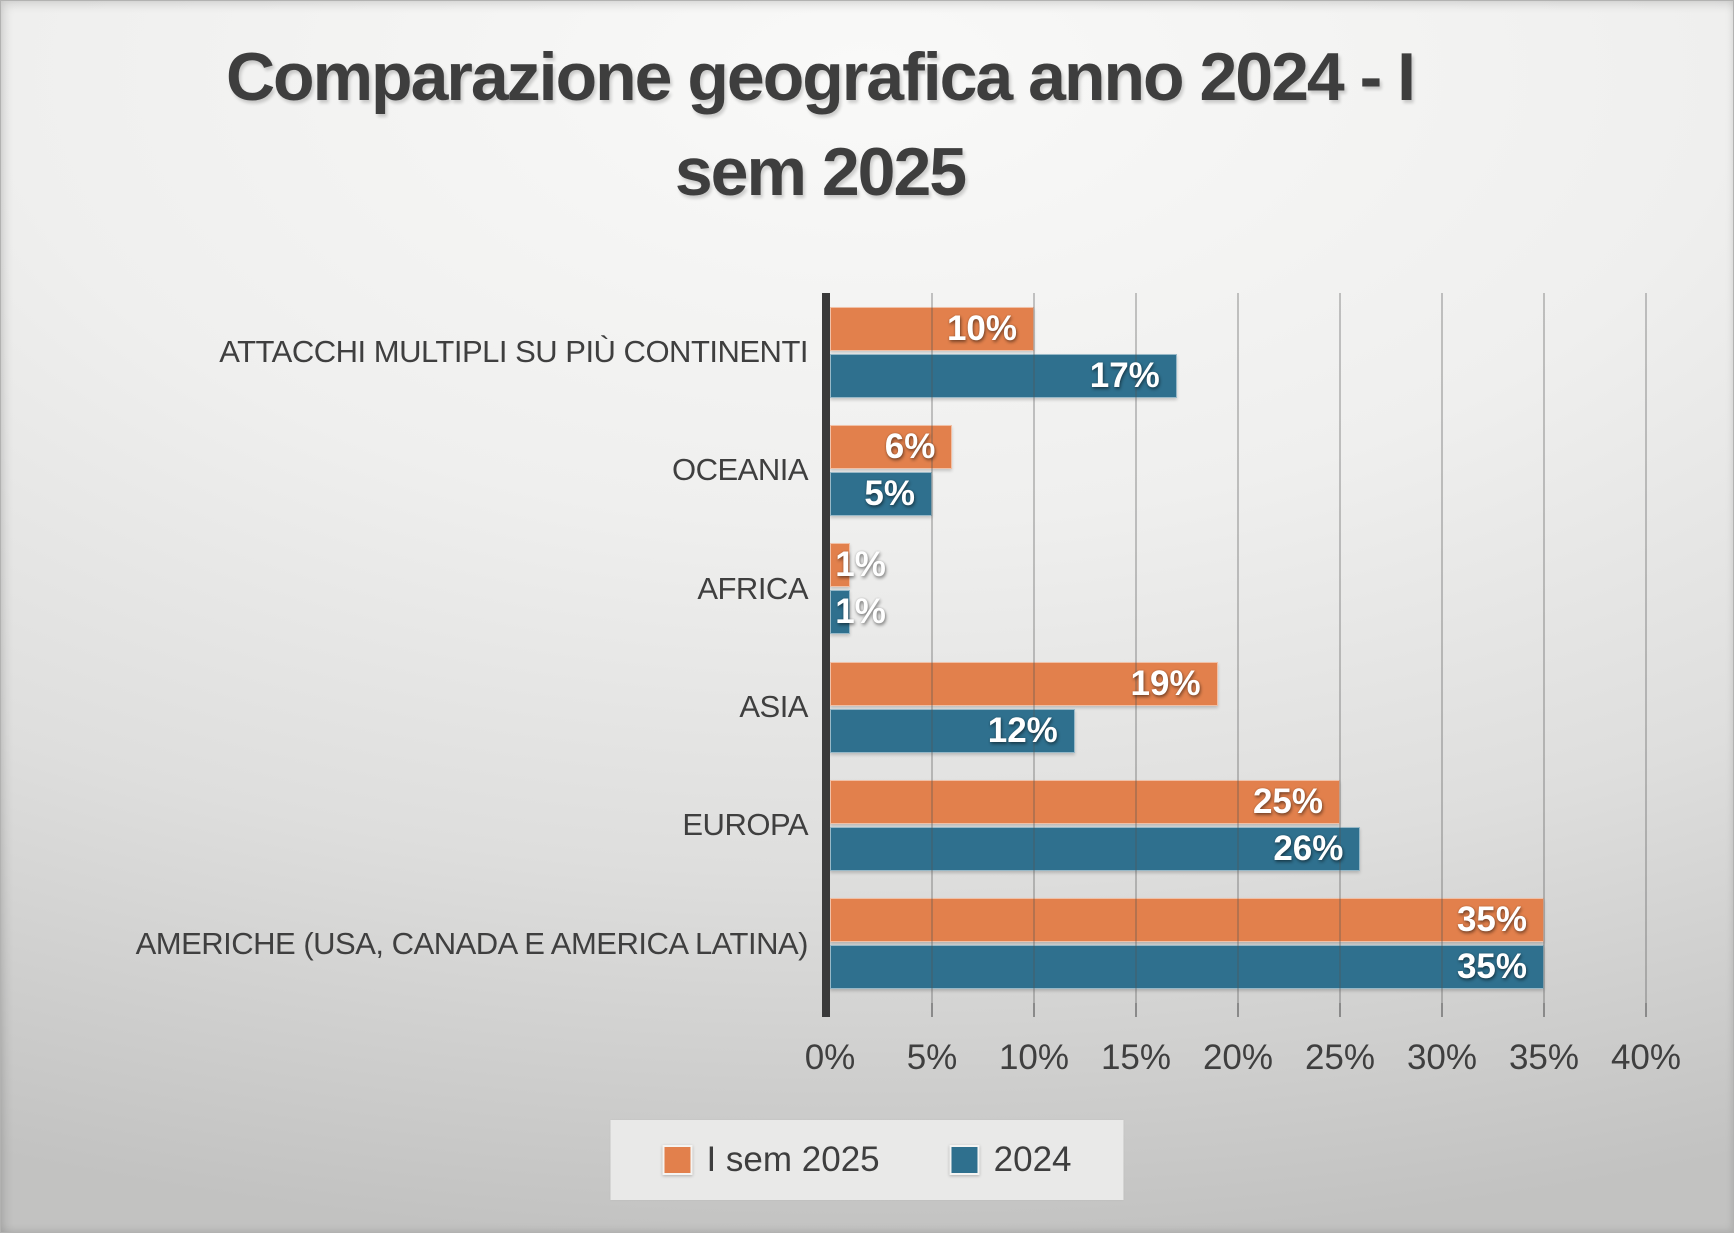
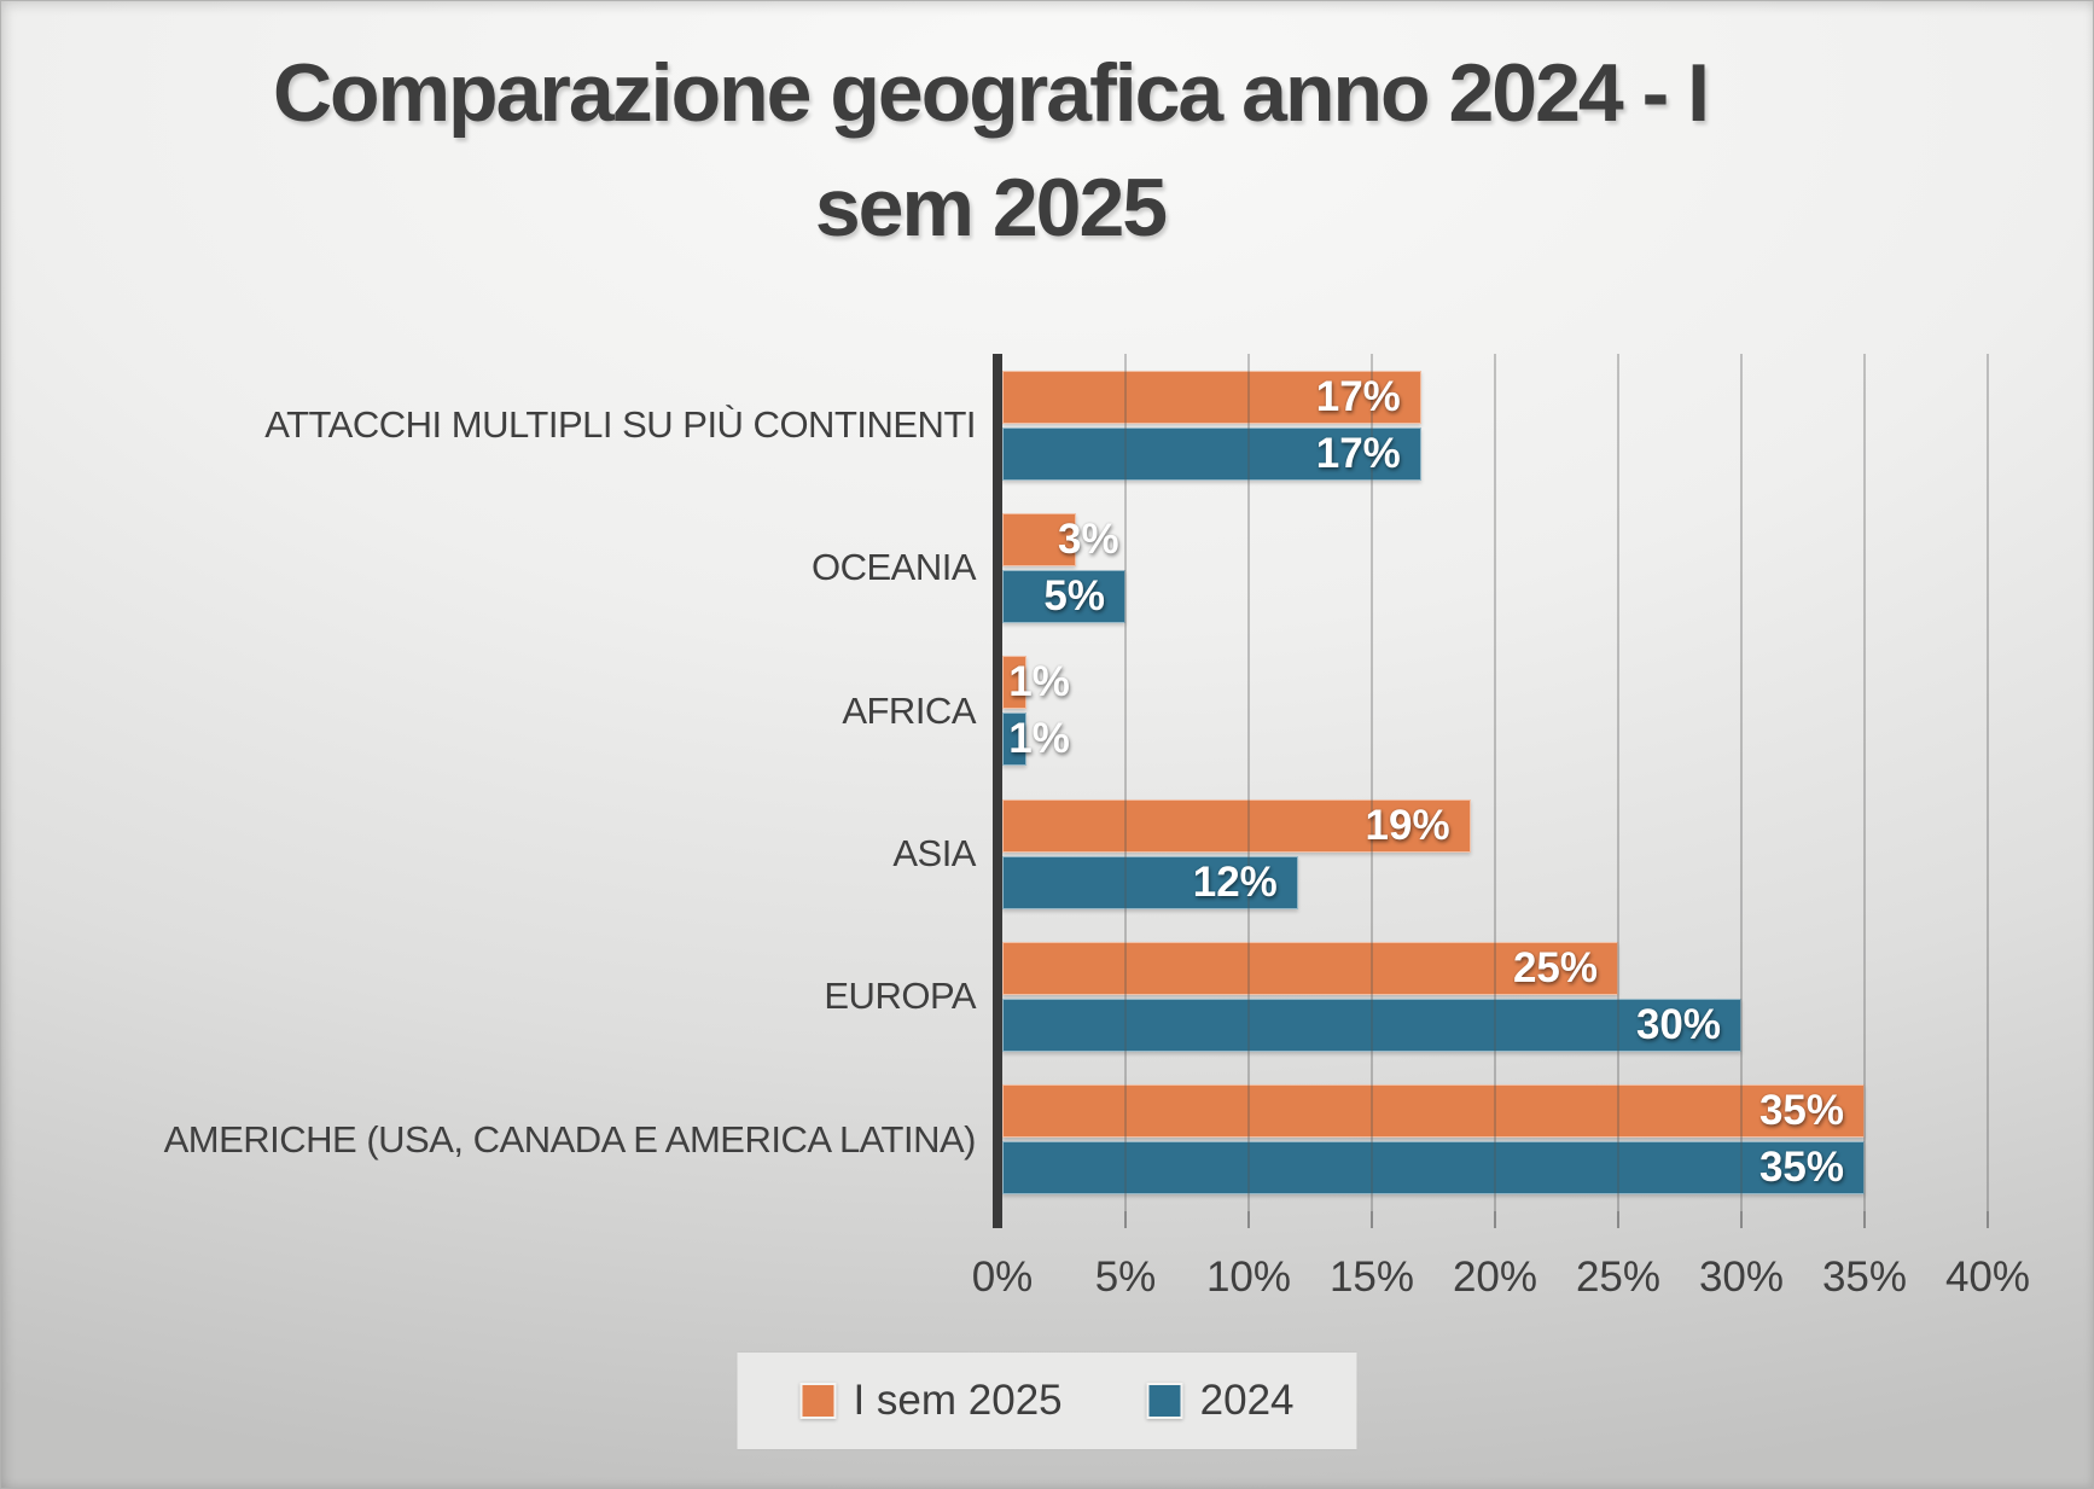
I sem 2025/ATTACCHI MULTIPLI SU PIÙ CONTINENTI: 10% -> 17%
I sem 2025/OCEANIA: 6% -> 3%
2024/EUROPA: 26% -> 30%
